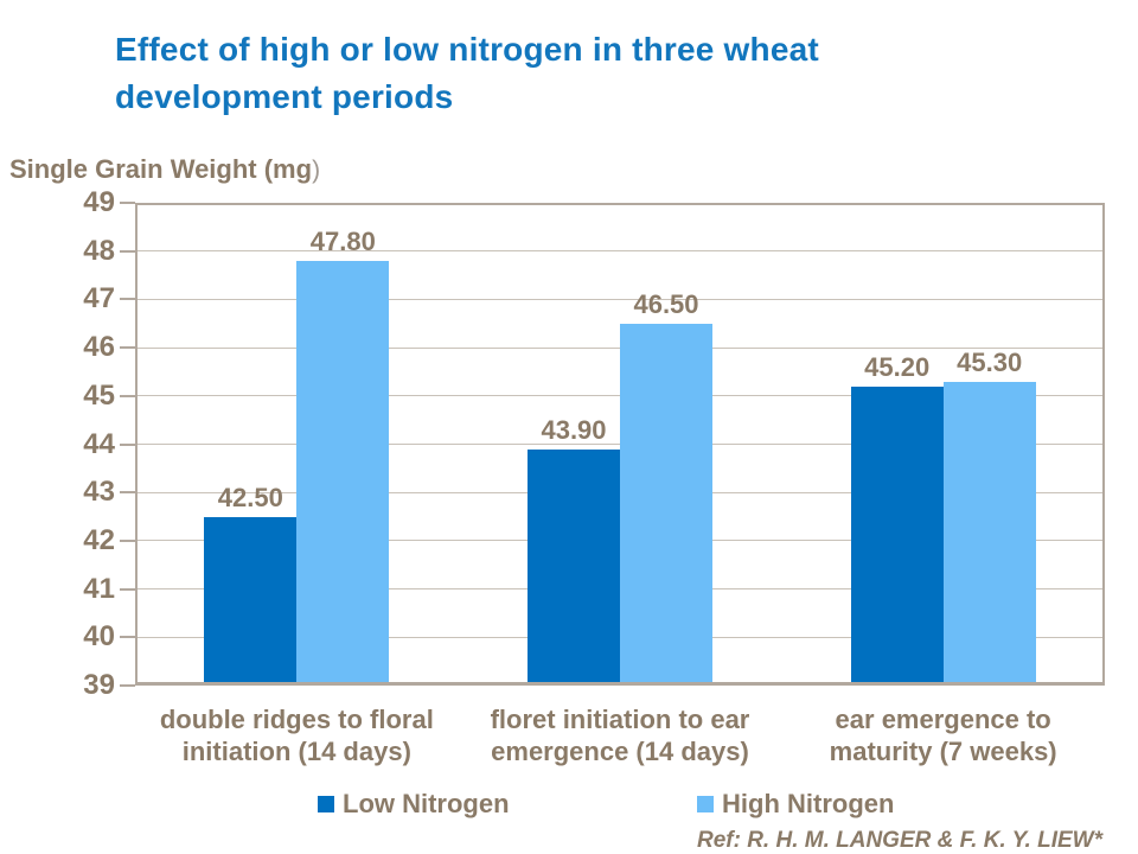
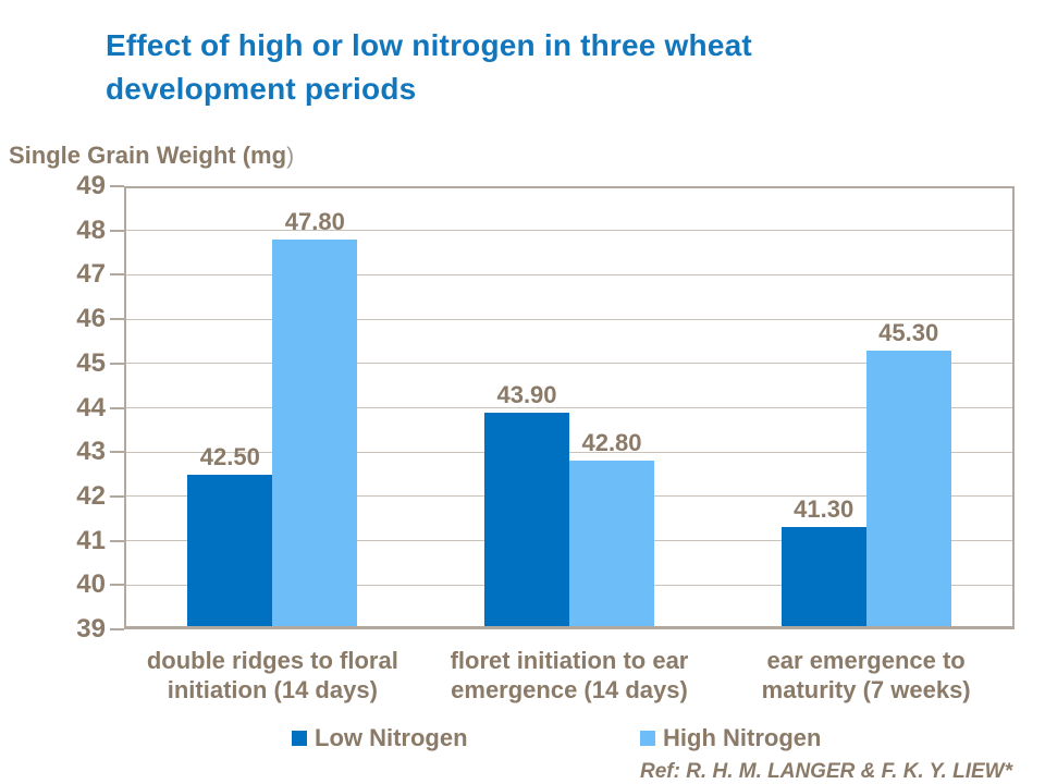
High Nitrogen/floret initiation to ear emergence (14 days): 46.50 -> 42.80
Low Nitrogen/ear emergence to maturity (7 weeks): 45.20 -> 41.30
